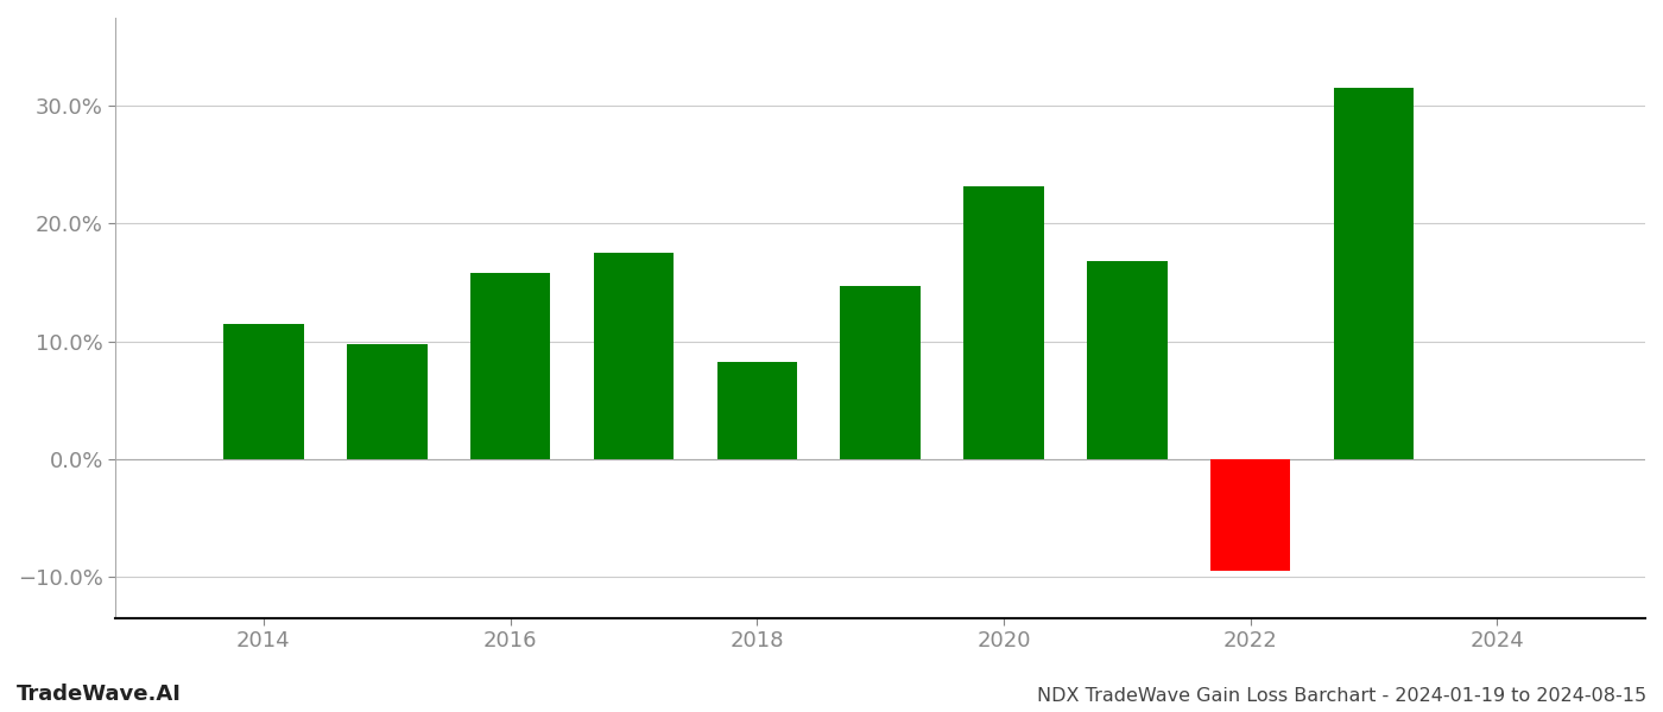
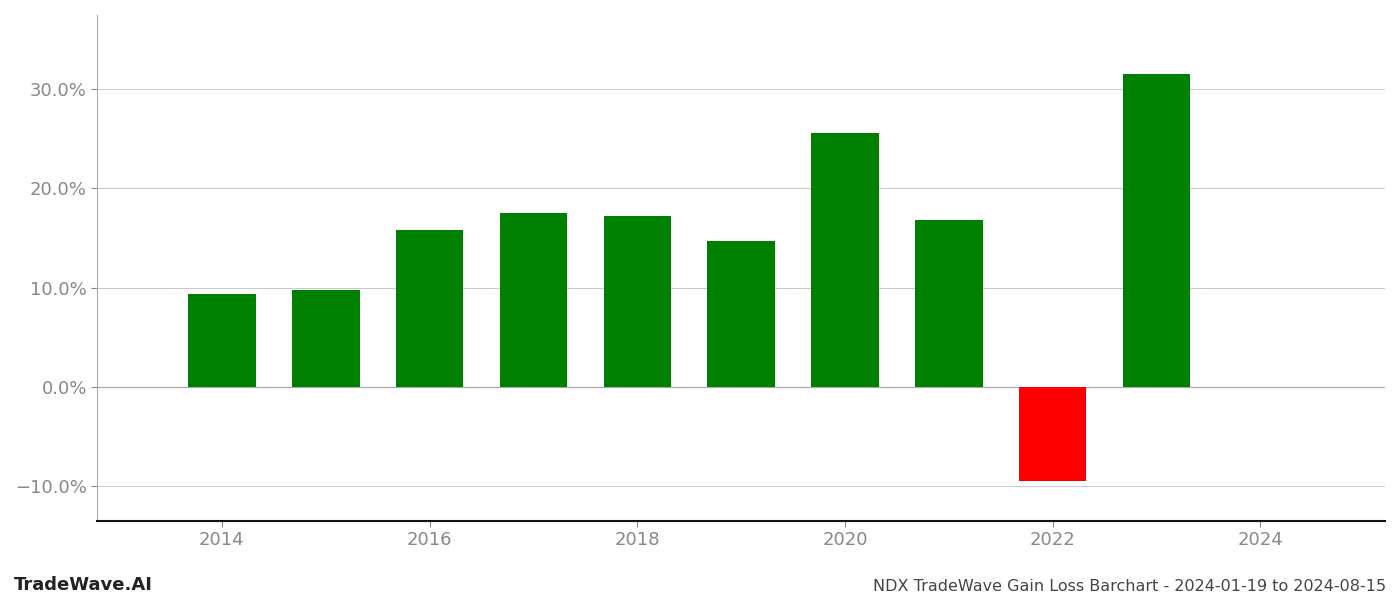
2014: 11.5% -> 9.4%
2018: 8.2% -> 17.2%
2020: 23.2% -> 25.6%
